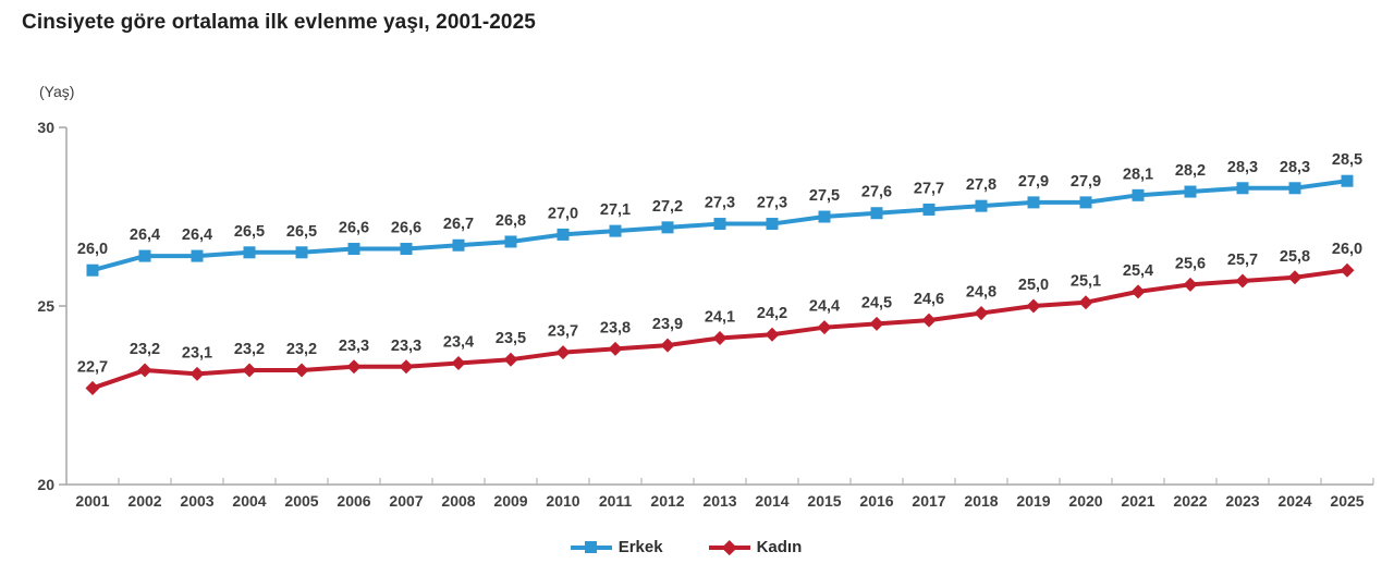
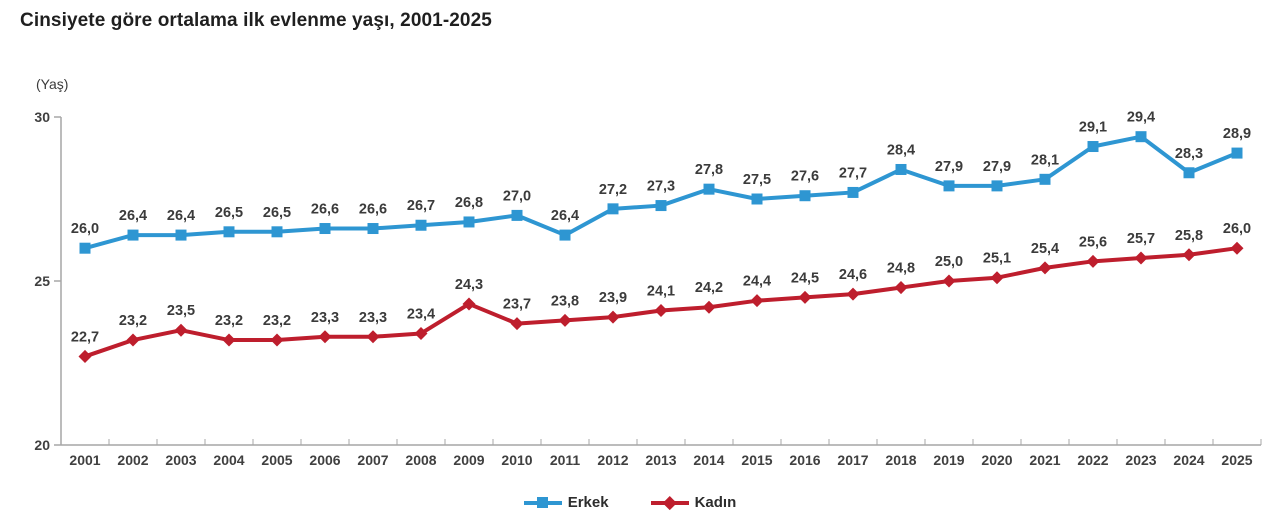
Kadın/2003: 23,1 -> 23,5
Kadın/2009: 23,5 -> 24,3
Erkek/2011: 27,1 -> 26,4
Erkek/2014: 27,3 -> 27,8
Erkek/2018: 27,8 -> 28,4
Erkek/2022: 28,2 -> 29,1
Erkek/2023: 28,3 -> 29,4
Erkek/2025: 28,5 -> 28,9
